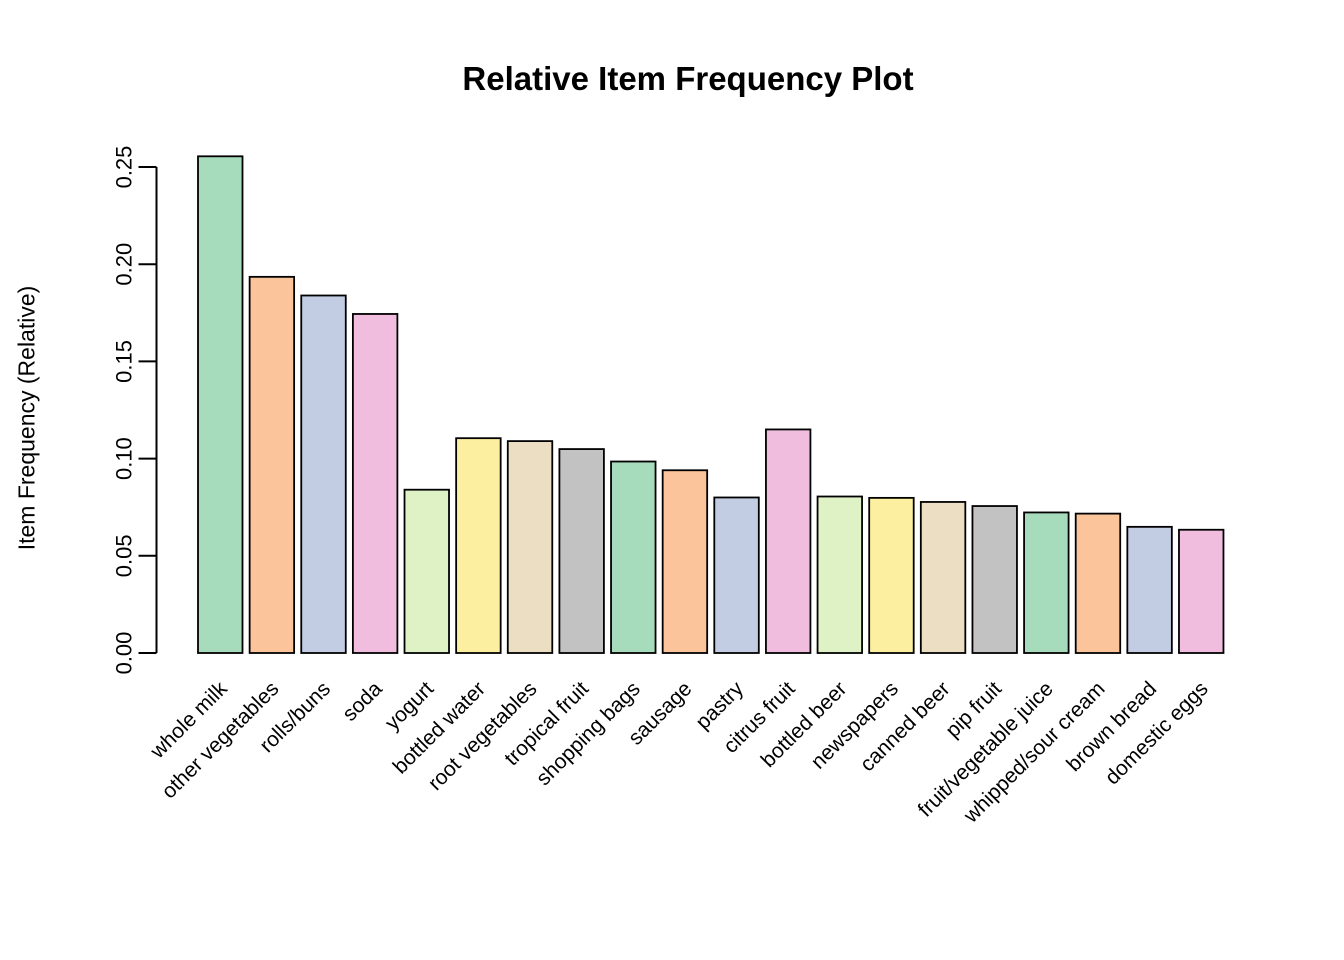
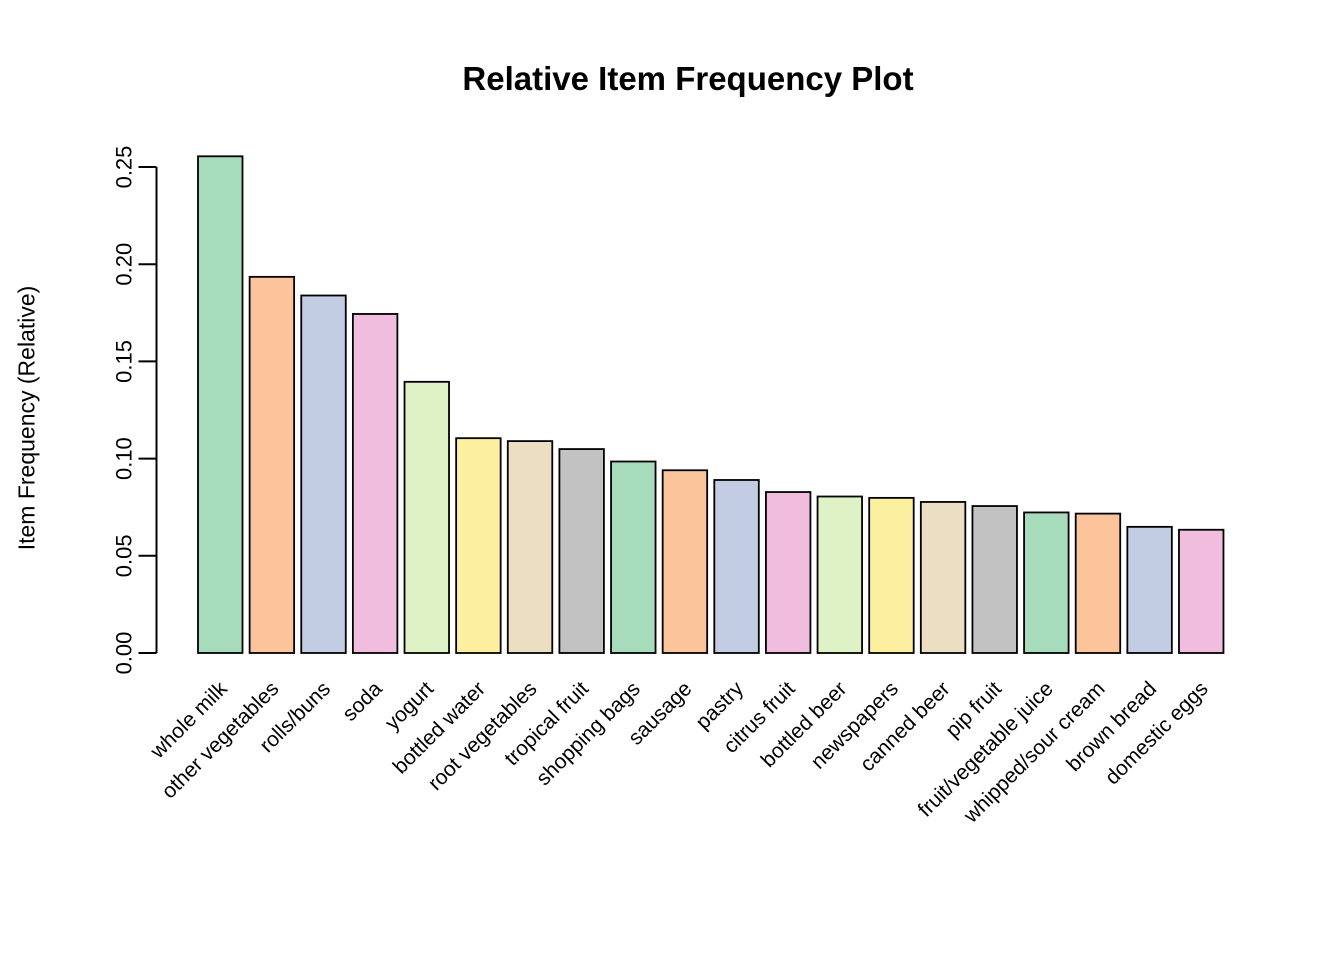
yogurt: 0.084 -> 0.140
pastry: 0.080 -> 0.089
citrus fruit: 0.115 -> 0.083
